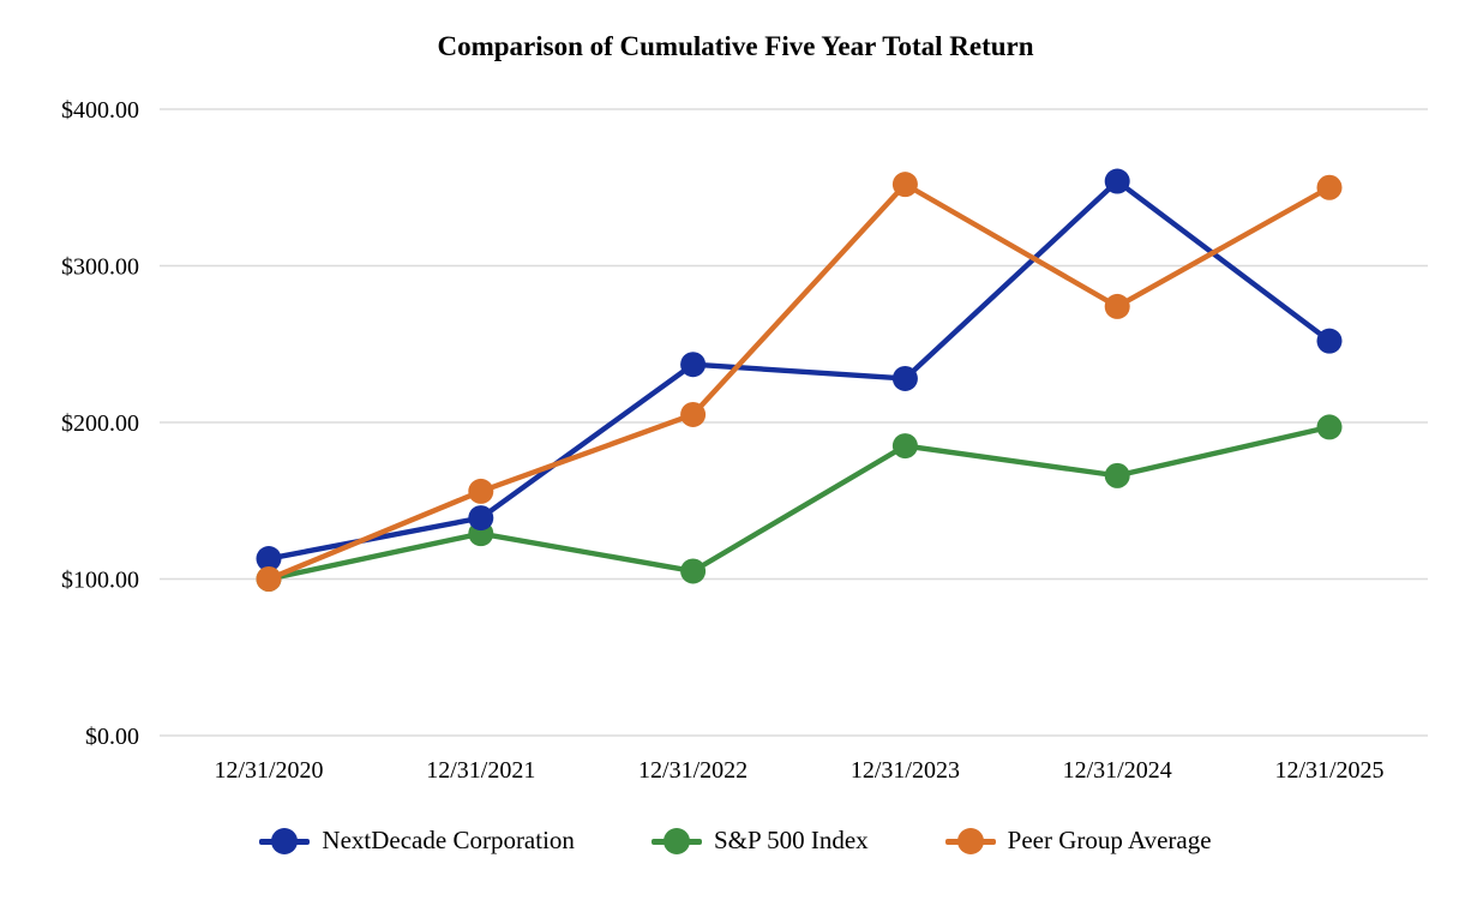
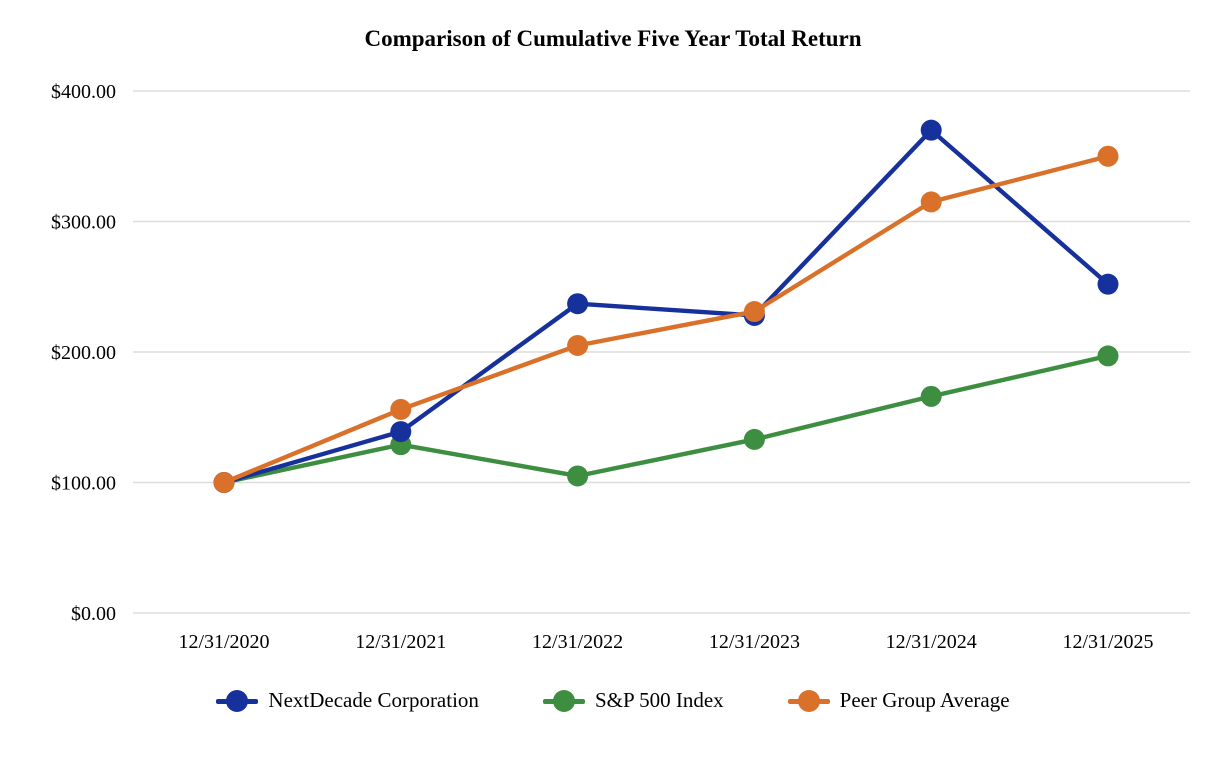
NextDecade Corporation/12/31/2020: $113 -> $100
S&P 500 Index/12/31/2023: $185 -> $133
Peer Group Average/12/31/2023: $352 -> $231
NextDecade Corporation/12/31/2024: $354 -> $370
Peer Group Average/12/31/2024: $274 -> $315
